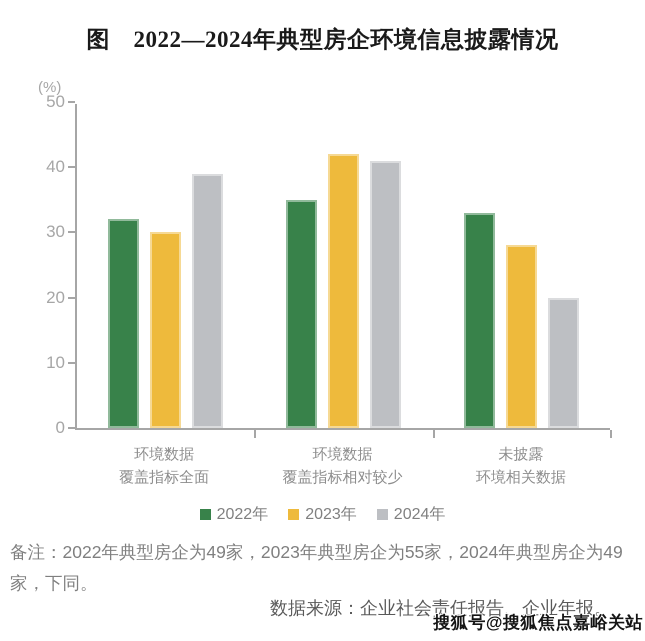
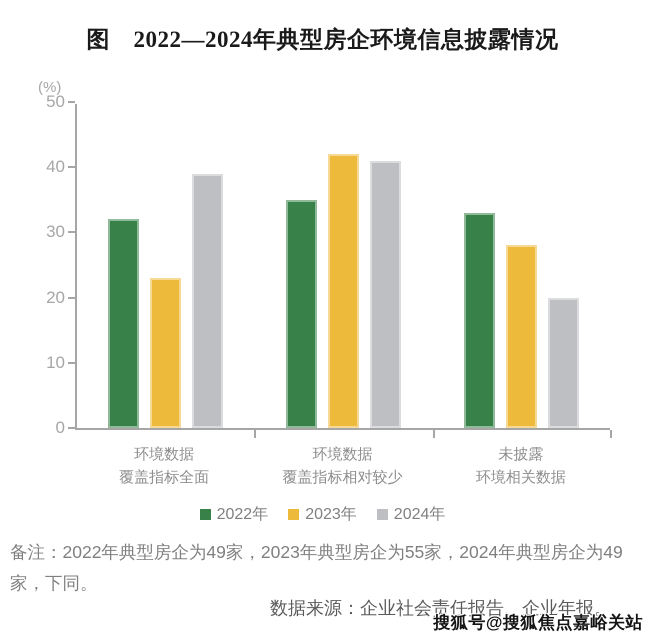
2023年/环境数据 覆盖指标全面: 30 -> 23
